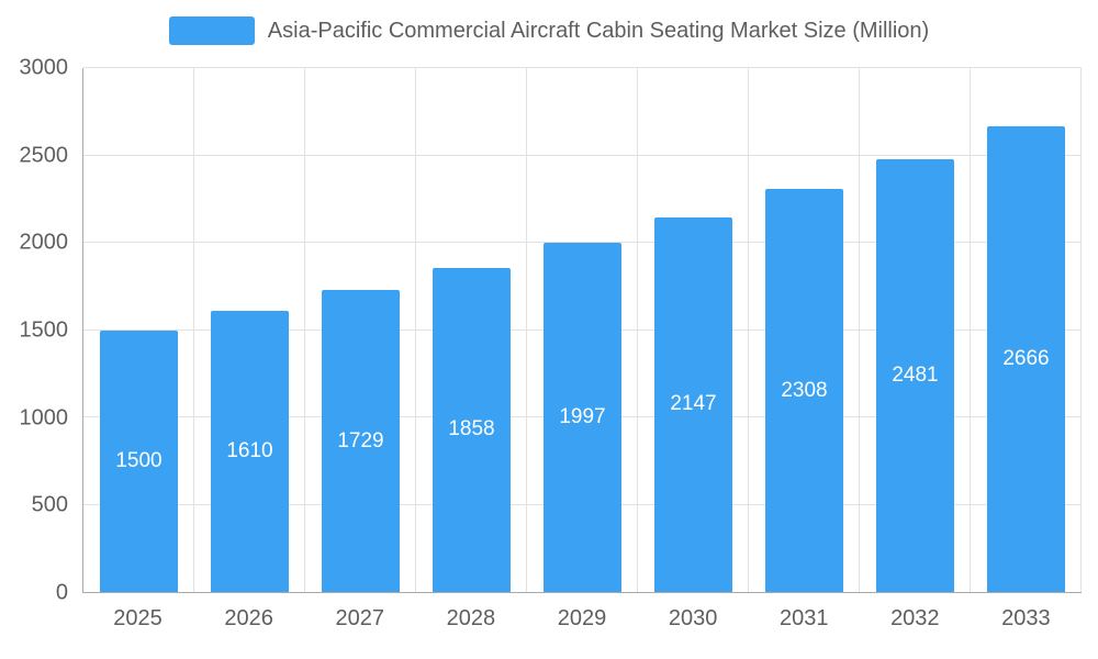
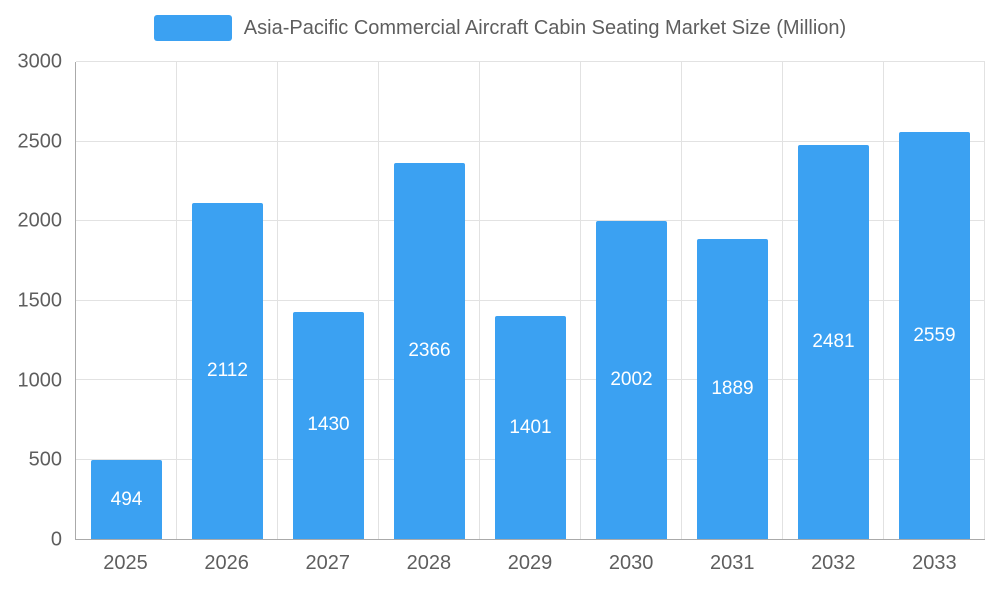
2025: 1500 -> 494
2026: 1610 -> 2112
2027: 1729 -> 1430
2028: 1858 -> 2366
2029: 1997 -> 1401
2030: 2147 -> 2002
2031: 2308 -> 1889
2033: 2666 -> 2559
